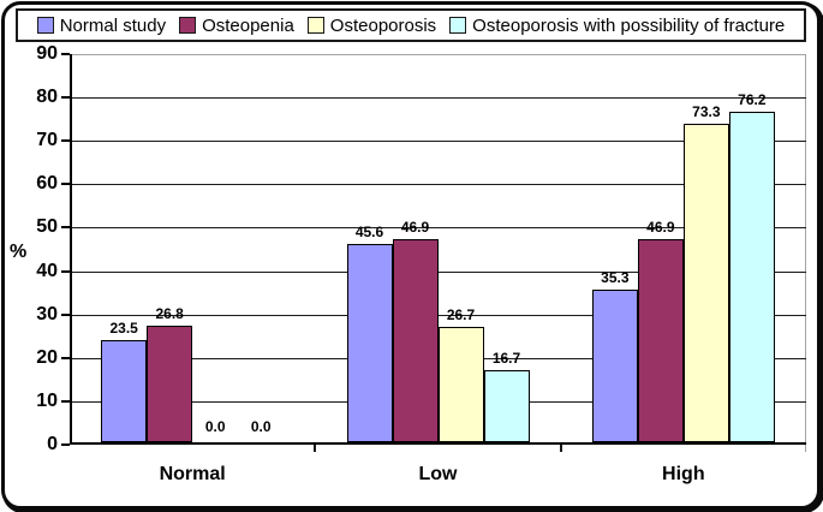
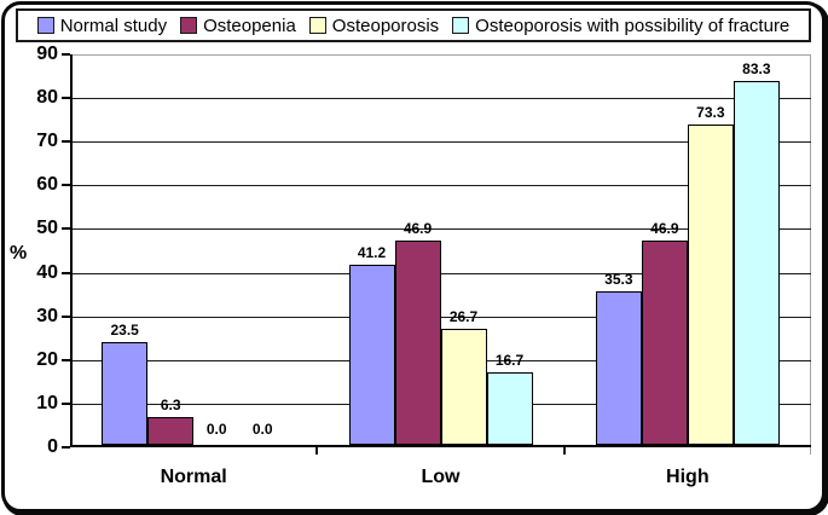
Osteopenia/Normal: 26.8 -> 6.3
Normal study/Low: 45.6 -> 41.2
Osteoporosis with possibility of fracture/High: 76.2 -> 83.3
